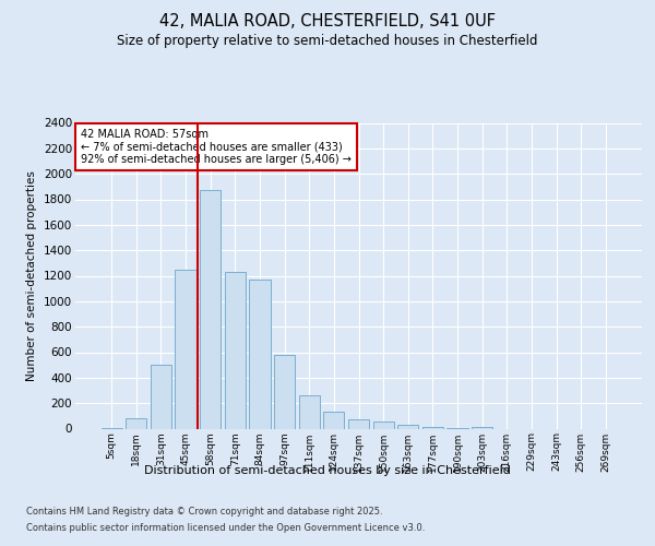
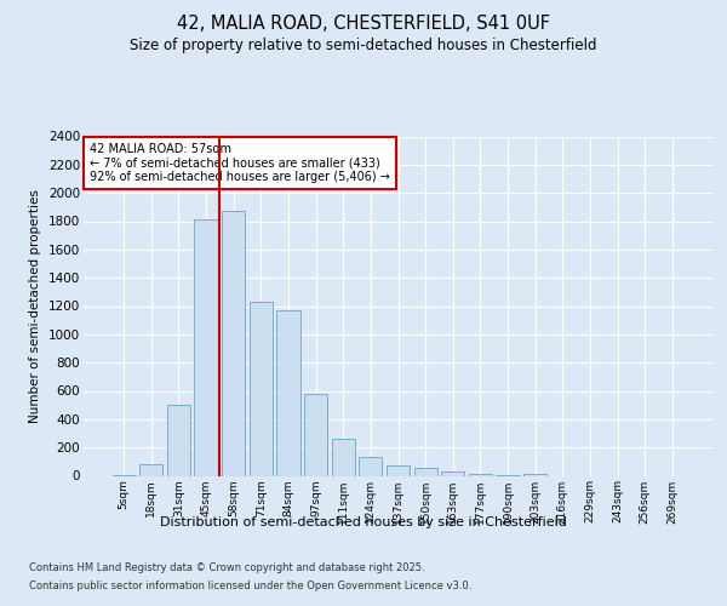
45sqm: 1250 -> 1810
